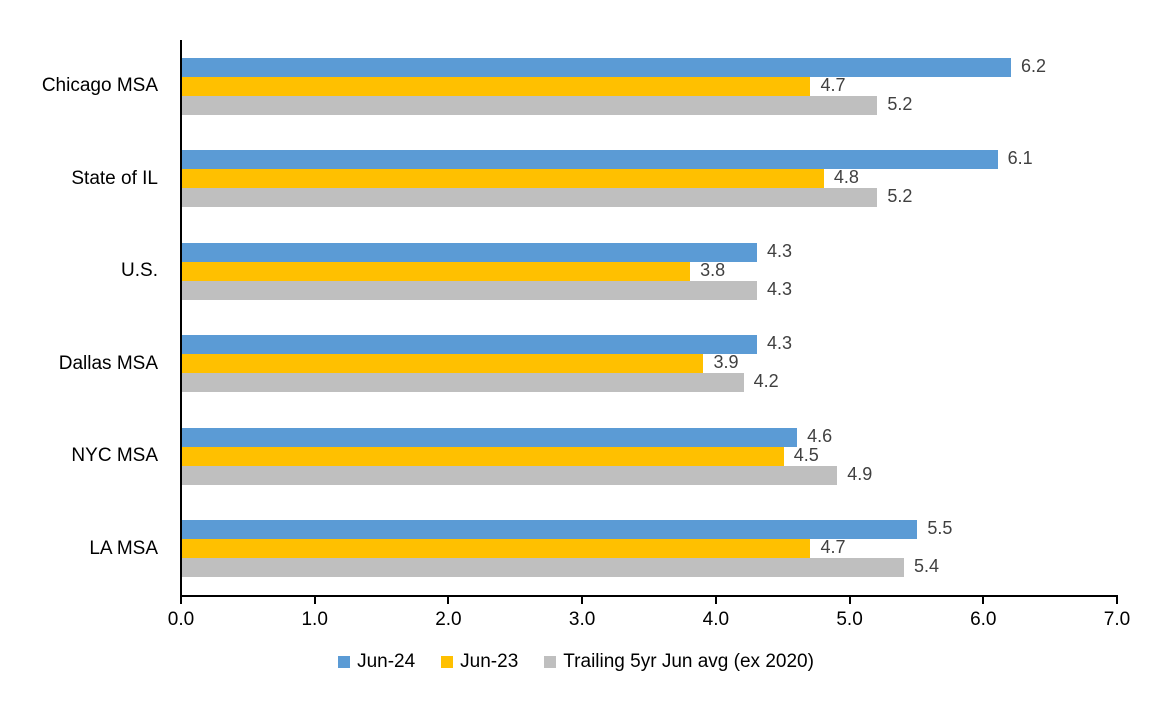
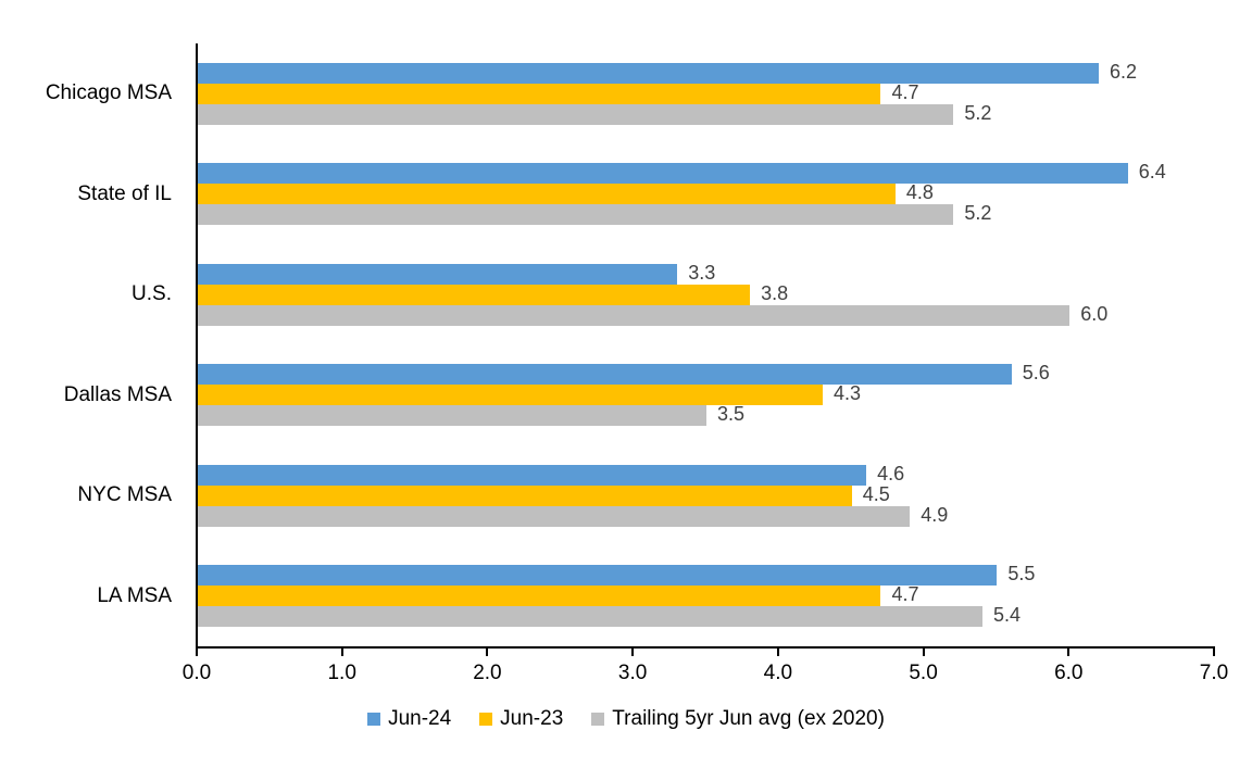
Jun-24/State of IL: 6.1 -> 6.4
Jun-24/U.S.: 4.3 -> 3.3
Trailing 5yr Jun avg (ex 2020)/U.S.: 4.3 -> 6.0
Jun-24/Dallas MSA: 4.3 -> 5.6
Jun-23/Dallas MSA: 3.9 -> 4.3
Trailing 5yr Jun avg (ex 2020)/Dallas MSA: 4.2 -> 3.5
